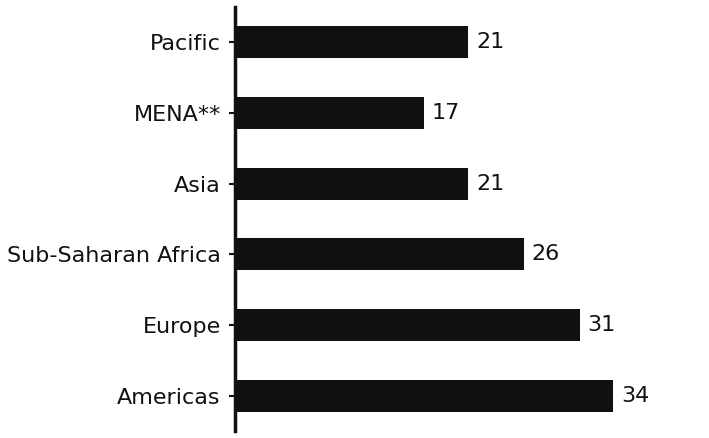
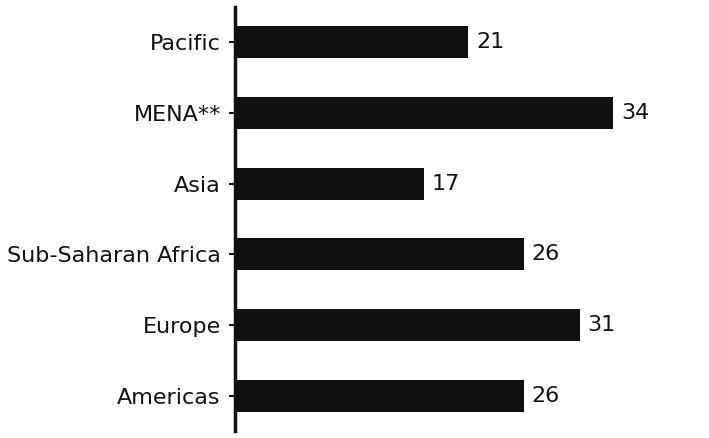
MENA**: 17 -> 34
Asia: 21 -> 17
Americas: 34 -> 26
